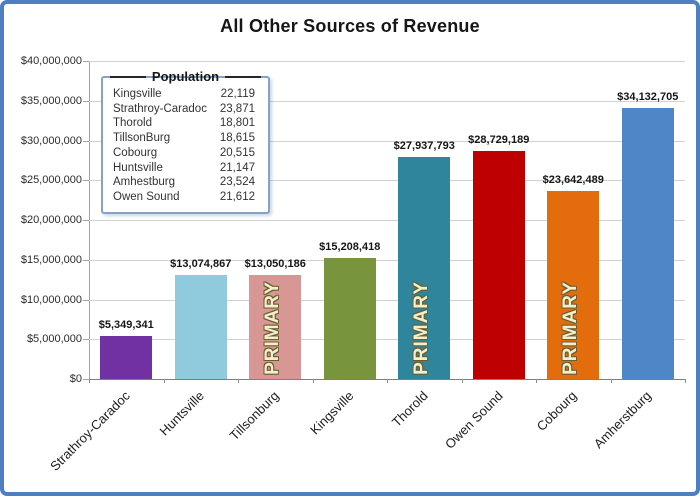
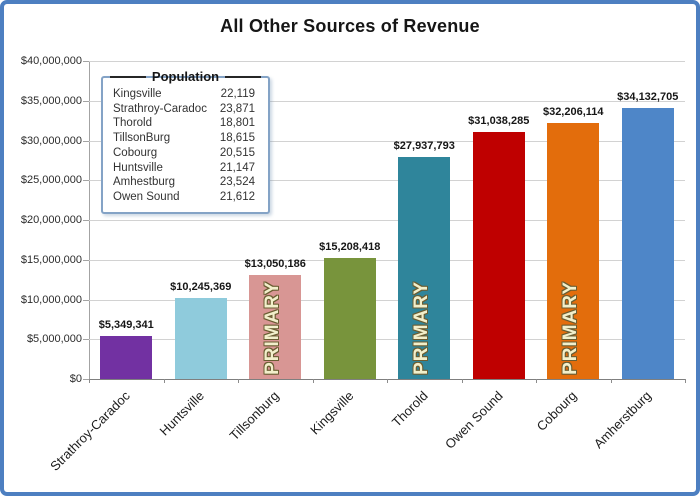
Huntsville: $13,074,867 -> $10,245,369
Owen Sound: $28,729,189 -> $31,038,285
Cobourg: $23,642,489 -> $32,206,114
